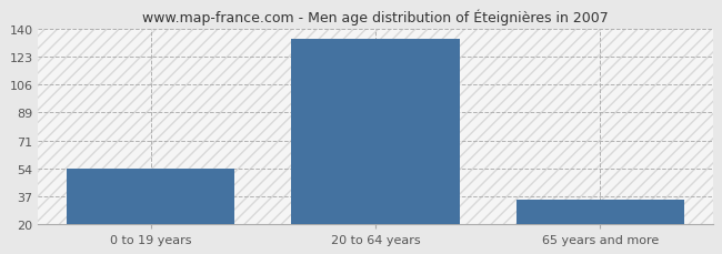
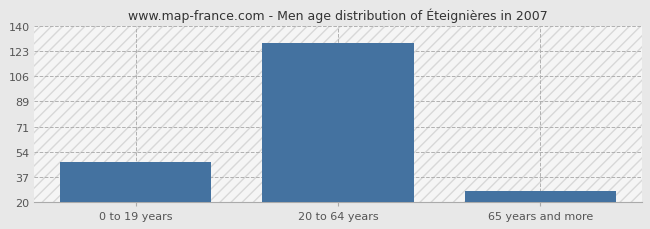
0 to 19 years: 54 -> 47
20 to 64 years: 134 -> 128
65 years and more: 35 -> 27
